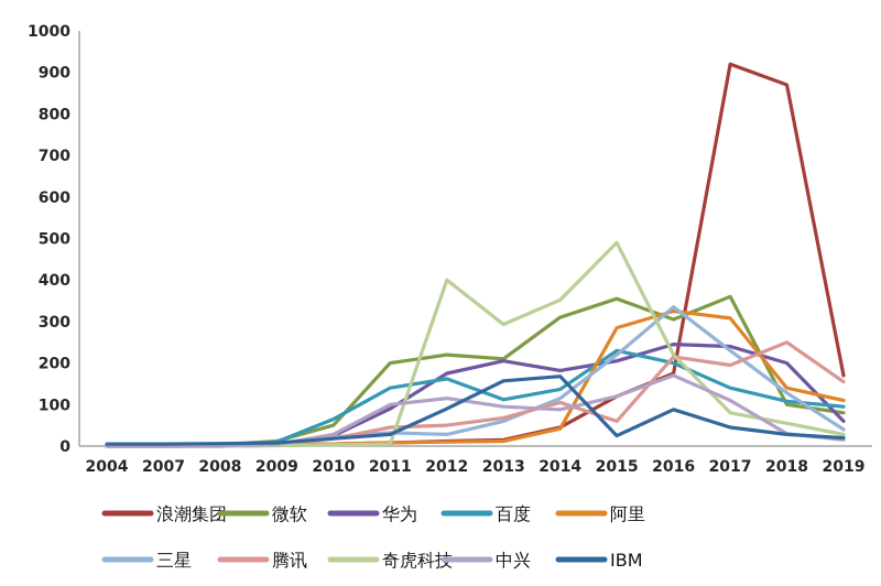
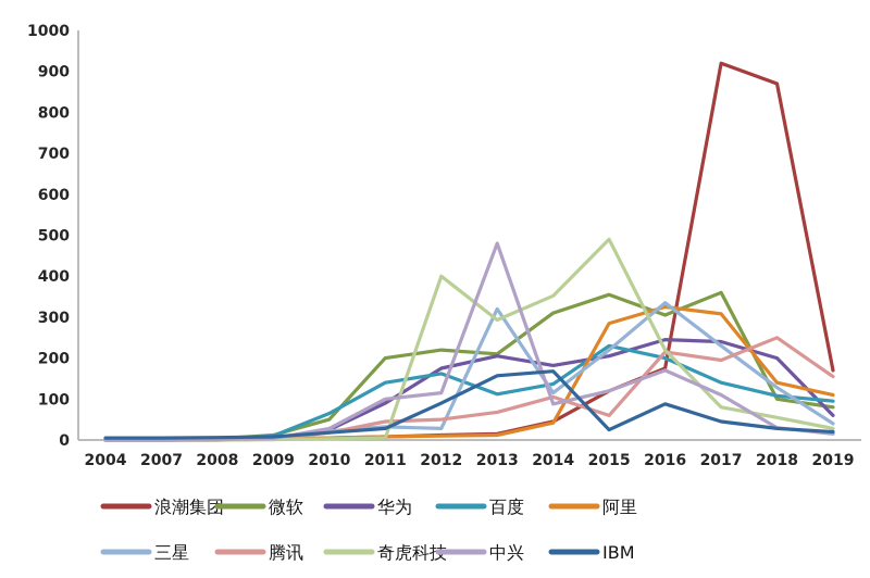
三星/2013: 60 -> 320
中兴/2013: 100 -> 480
